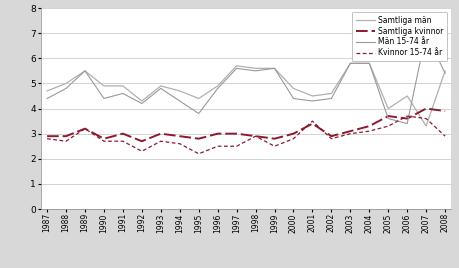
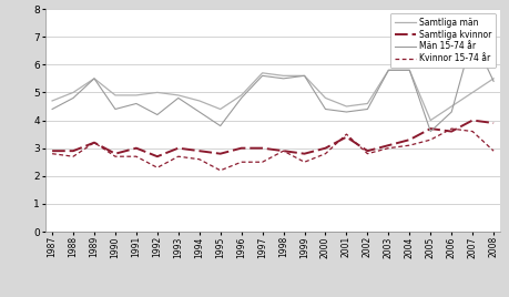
Samtliga män/1992: 4.3 -> 5.0
Män 15-74 år/2006: 3.4 -> 4.3
Samtliga män/2007: 3.3 -> 5.0
